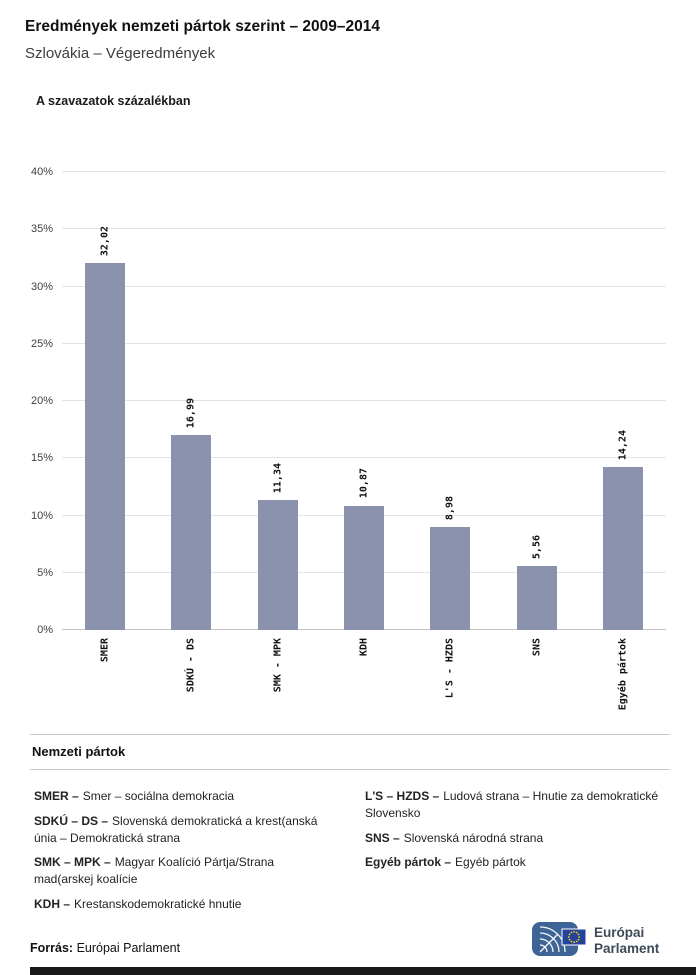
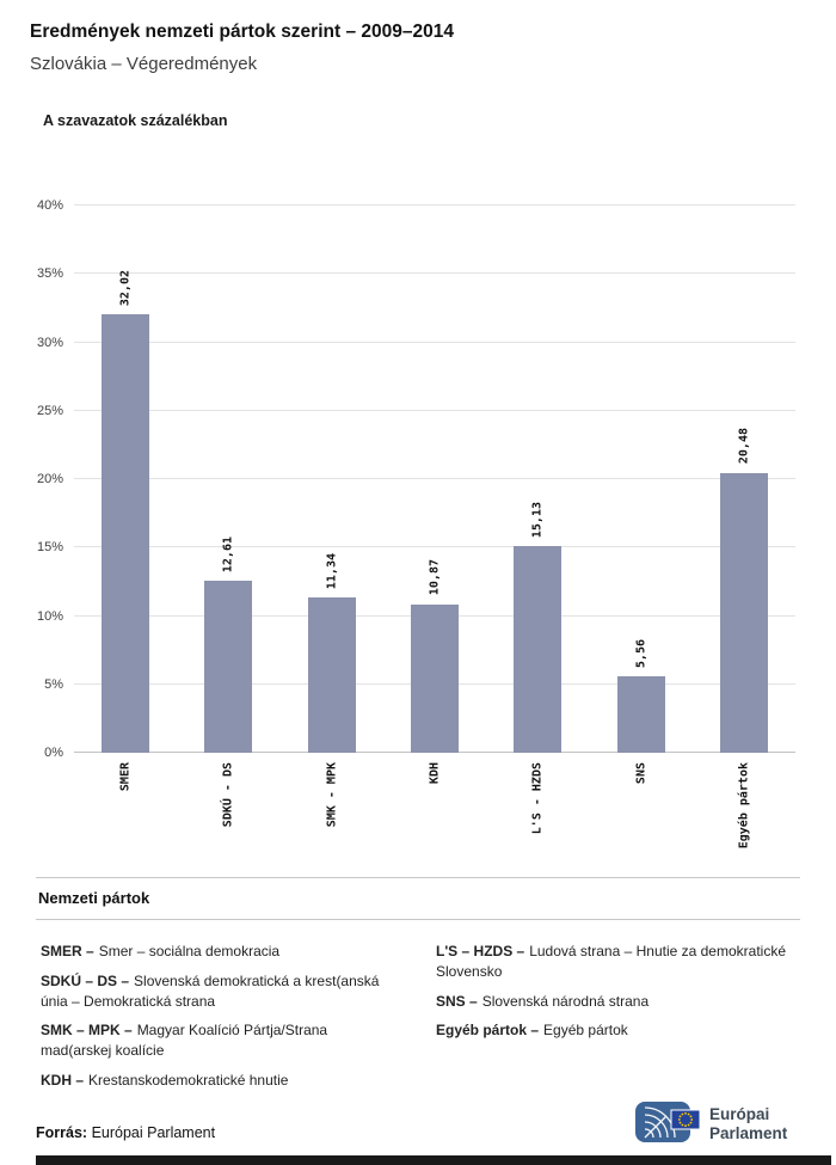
SDKÚ - DS: 16,99 -> 12,61
L'S - HZDS: 8,98 -> 15,13
Egyéb pártok: 14,24 -> 20,48
